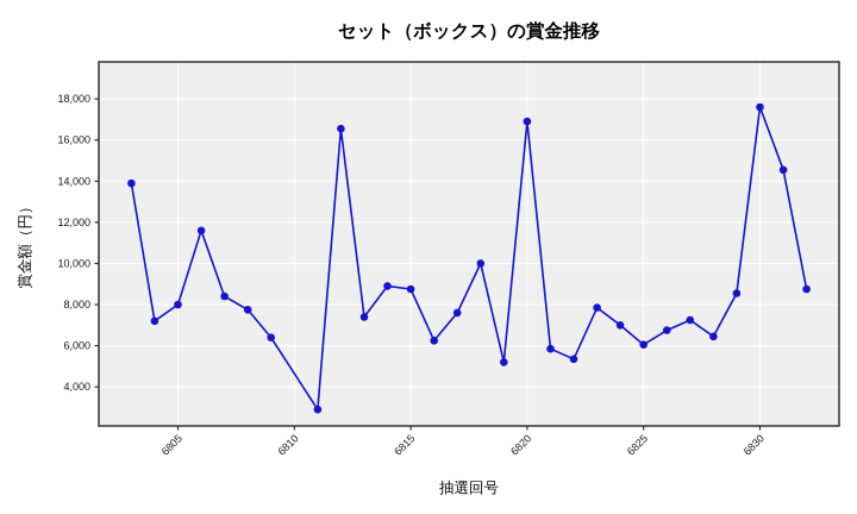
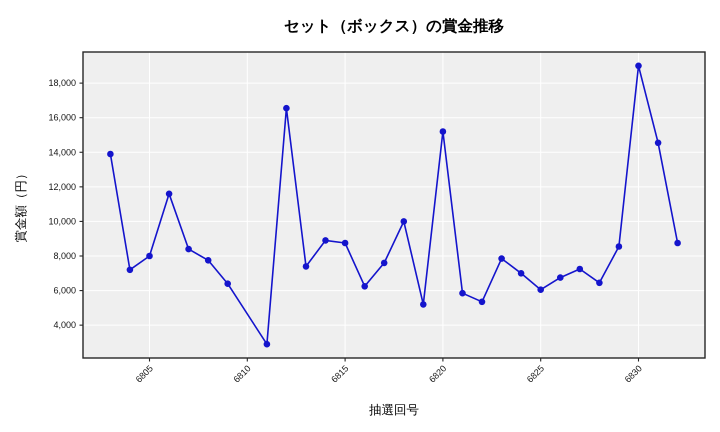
6820: 16900 -> 15200
6830: 17600 -> 19000
